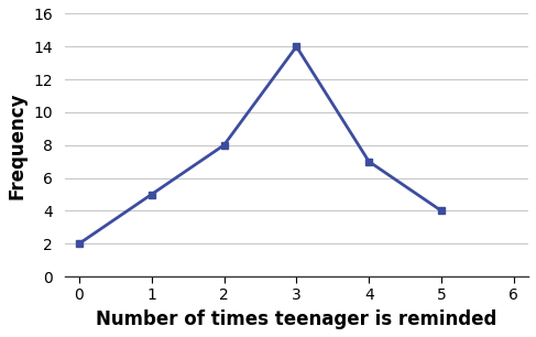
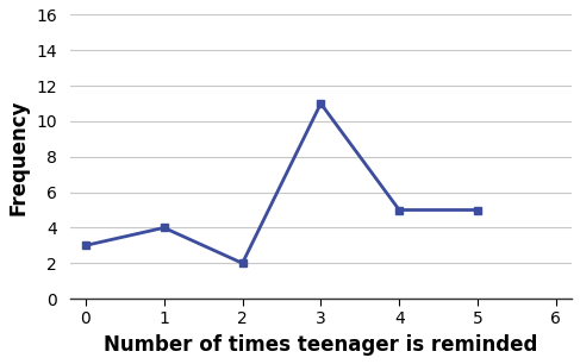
0: 2 -> 3
1: 5 -> 4
2: 8 -> 2
3: 14 -> 11
4: 7 -> 5
5: 4 -> 5
